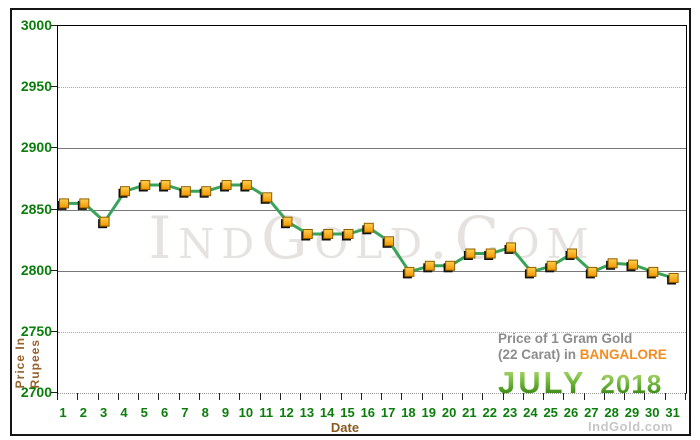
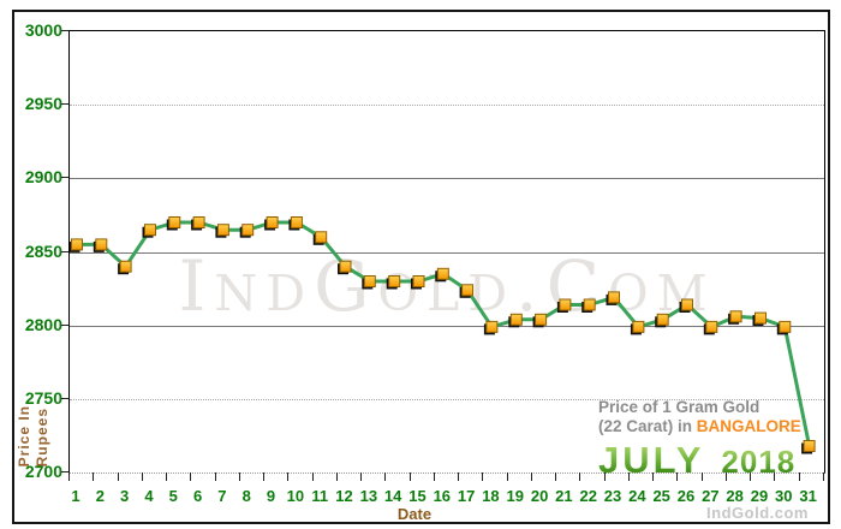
31: 2794 -> 2718
